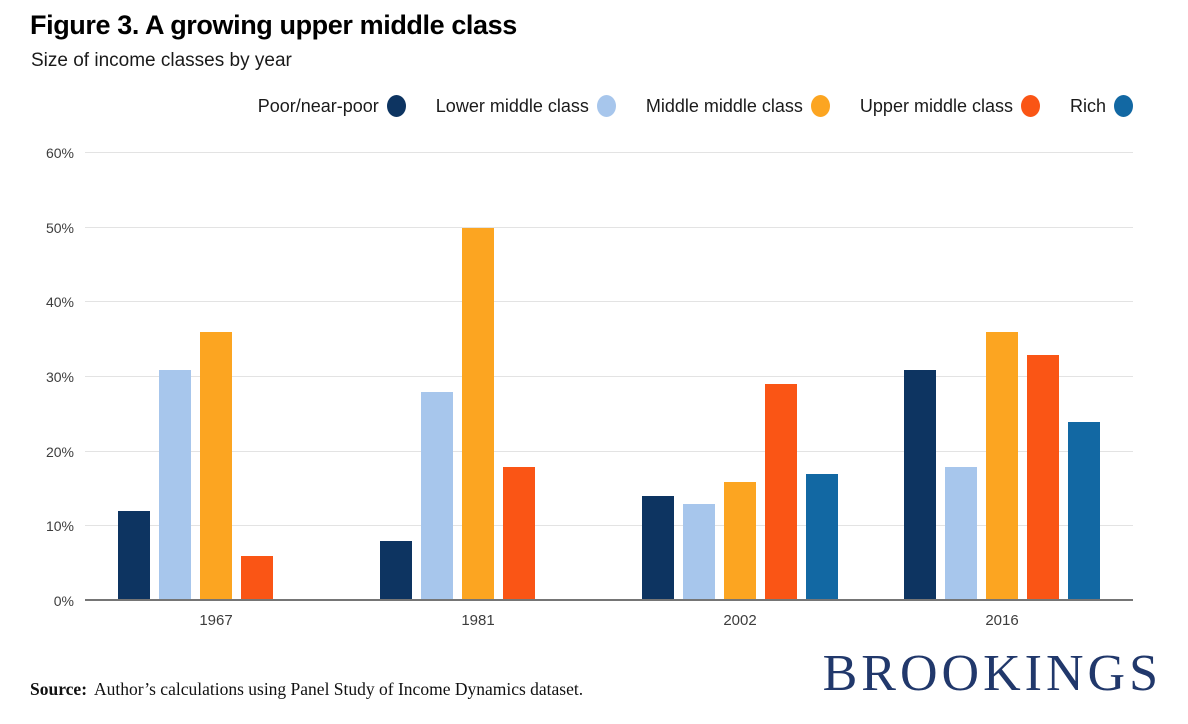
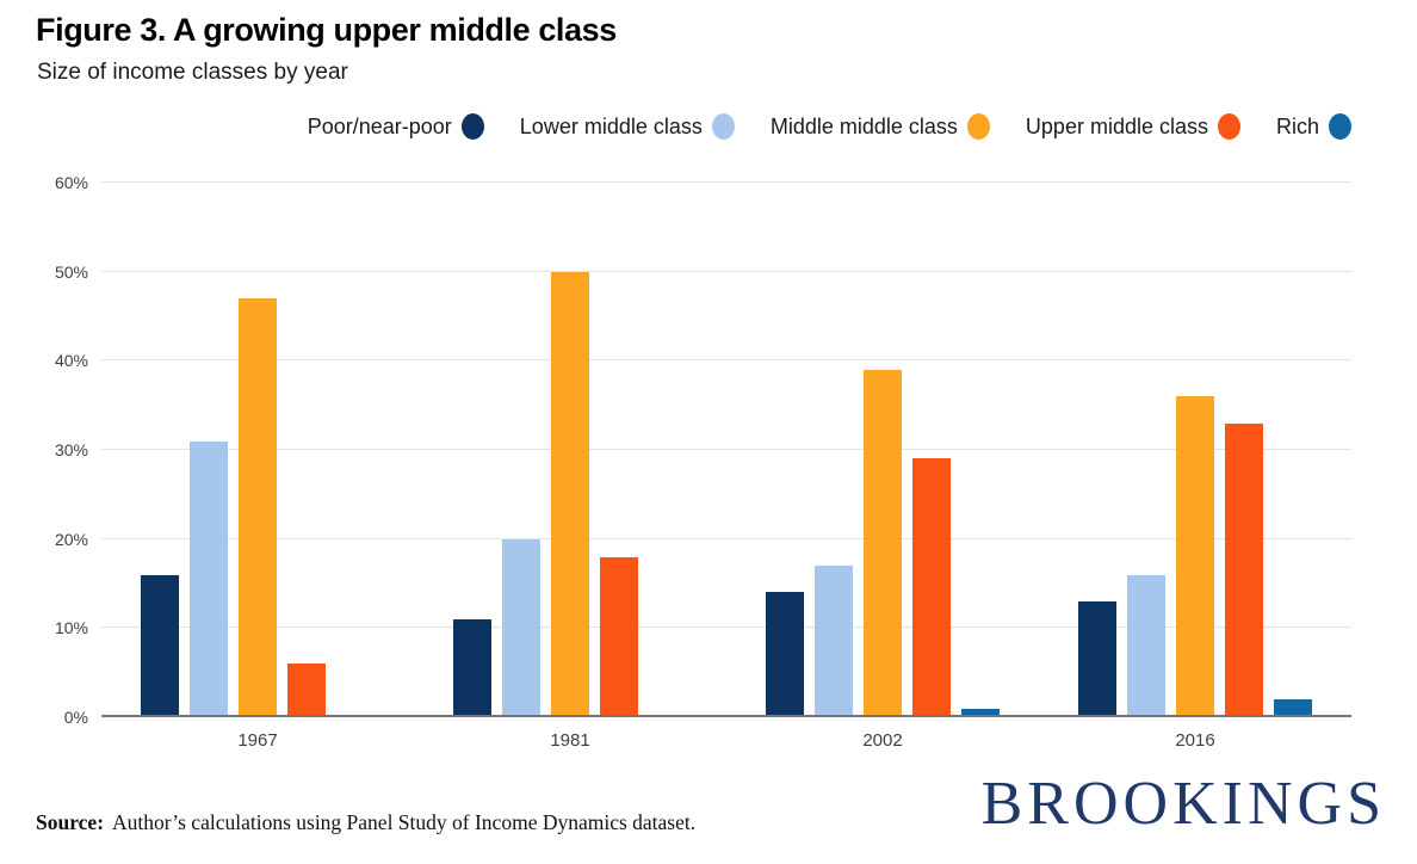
Poor/near-poor/1967: 12% -> 16%
Middle middle class/1967: 36% -> 47%
Poor/near-poor/1981: 8% -> 11%
Lower middle class/1981: 28% -> 20%
Lower middle class/2002: 13% -> 17%
Middle middle class/2002: 16% -> 39%
Rich/2002: 17% -> 1%
Poor/near-poor/2016: 31% -> 13%
Lower middle class/2016: 18% -> 16%
Rich/2016: 24% -> 2%
